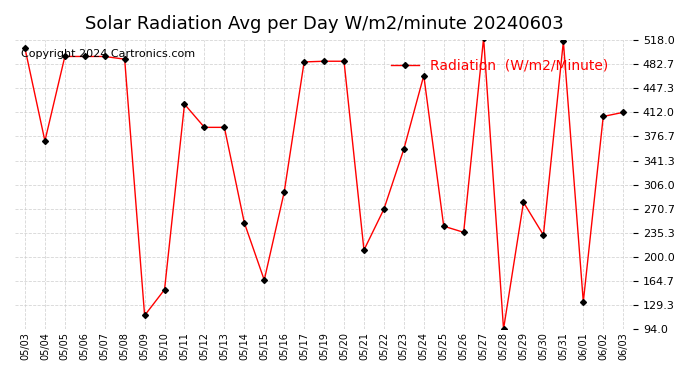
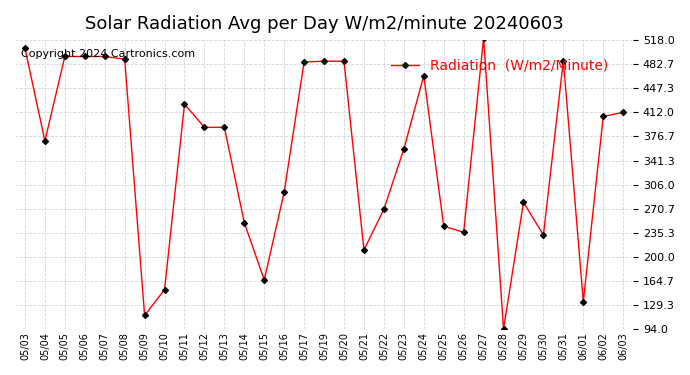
05/31: 516 -> 488
